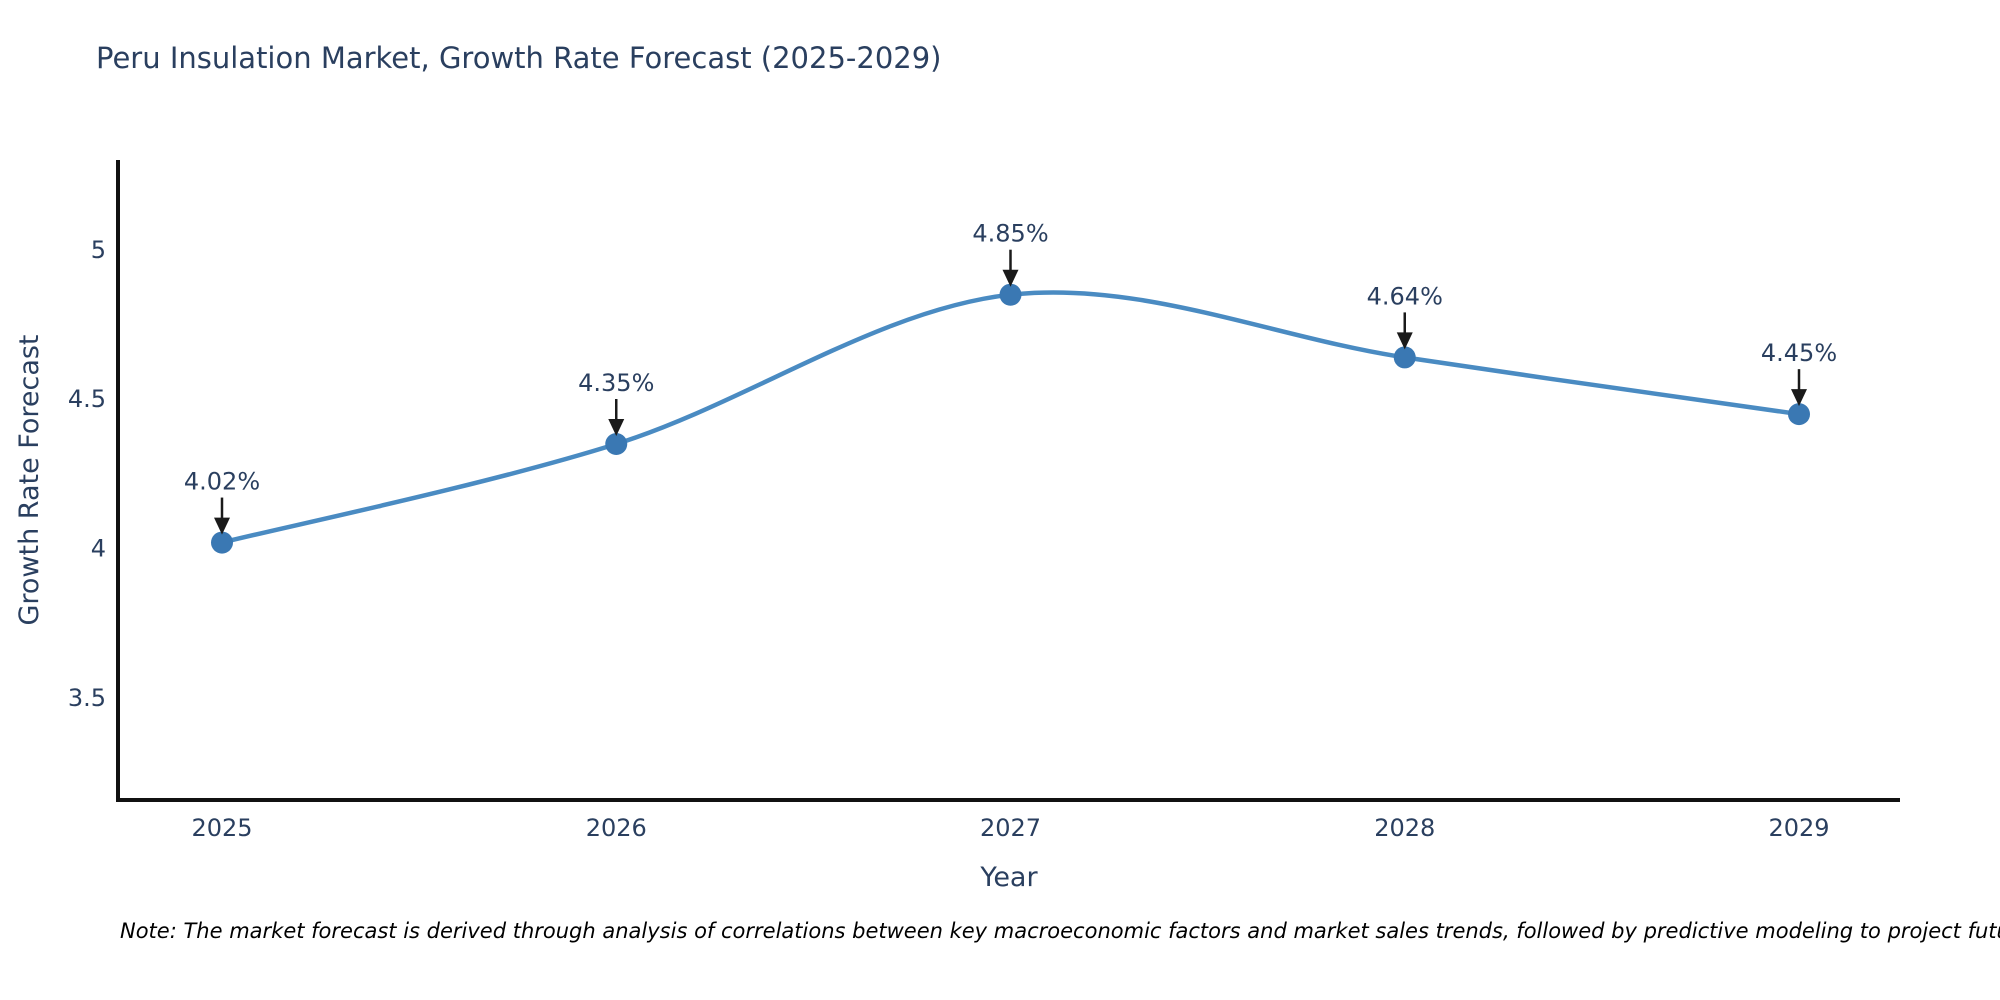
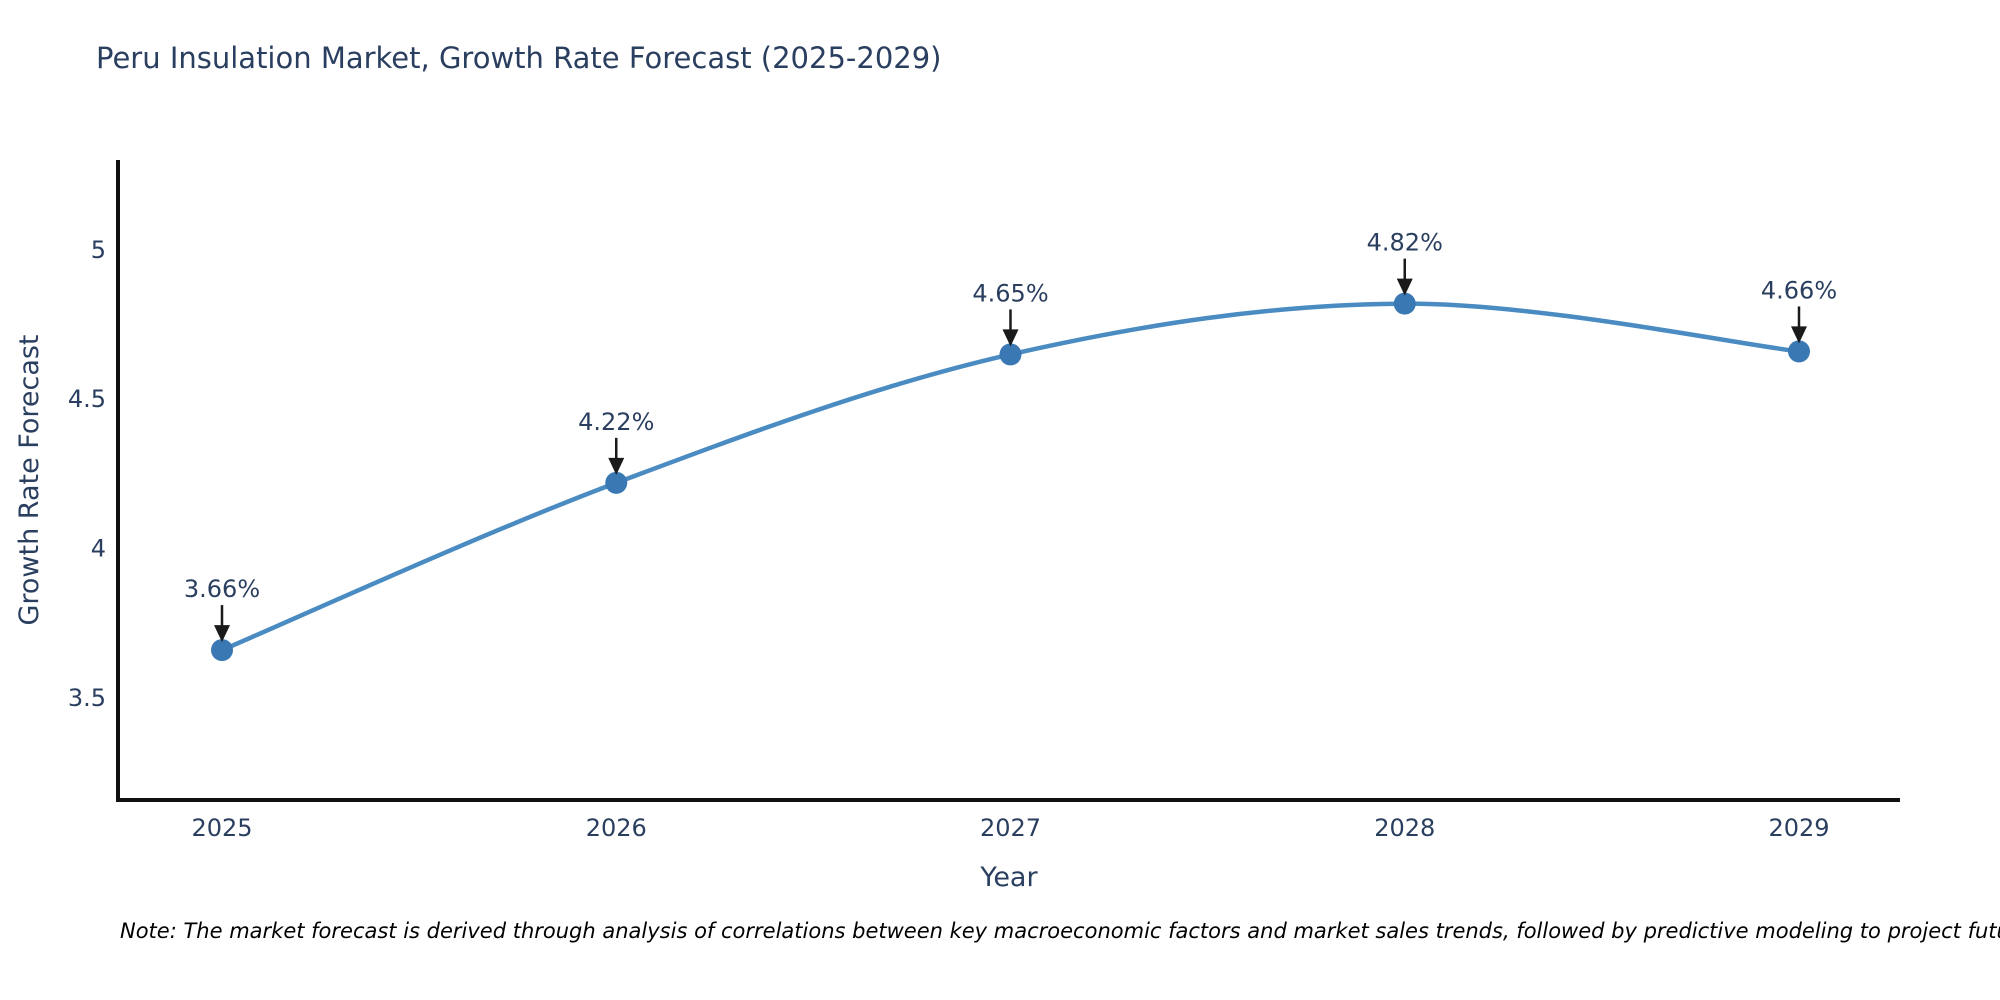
2025: 4.02% -> 3.66%
2026: 4.35% -> 4.22%
2027: 4.85% -> 4.65%
2028: 4.64% -> 4.82%
2029: 4.45% -> 4.66%
